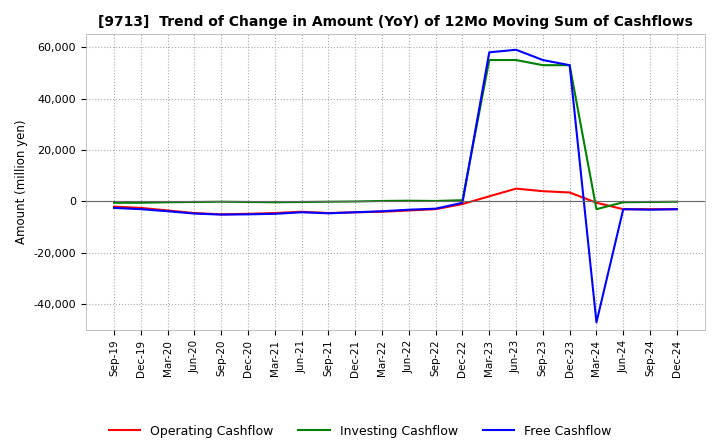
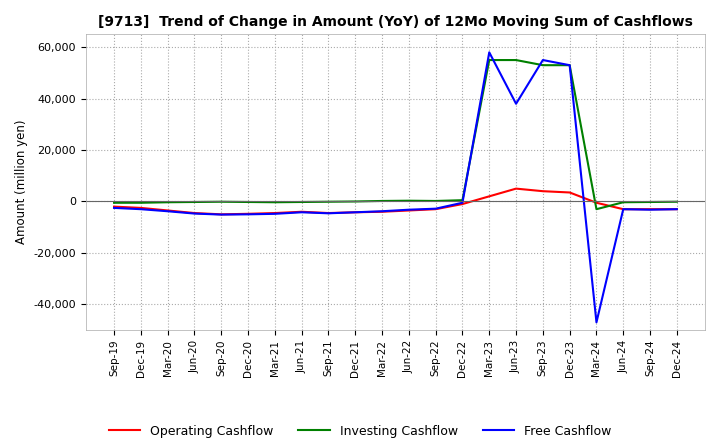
Free Cashflow/Jun-23: 59,000 -> 38,000
